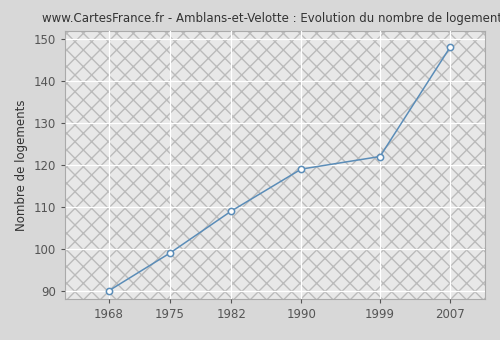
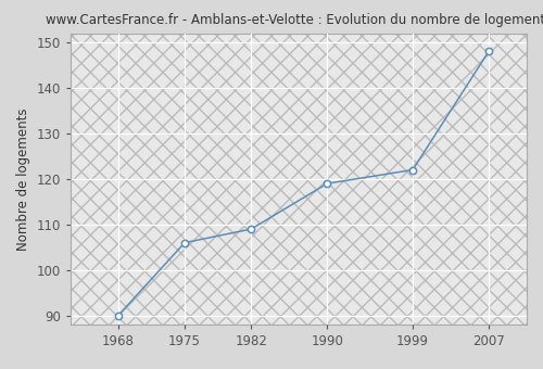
1975: 99 -> 106
